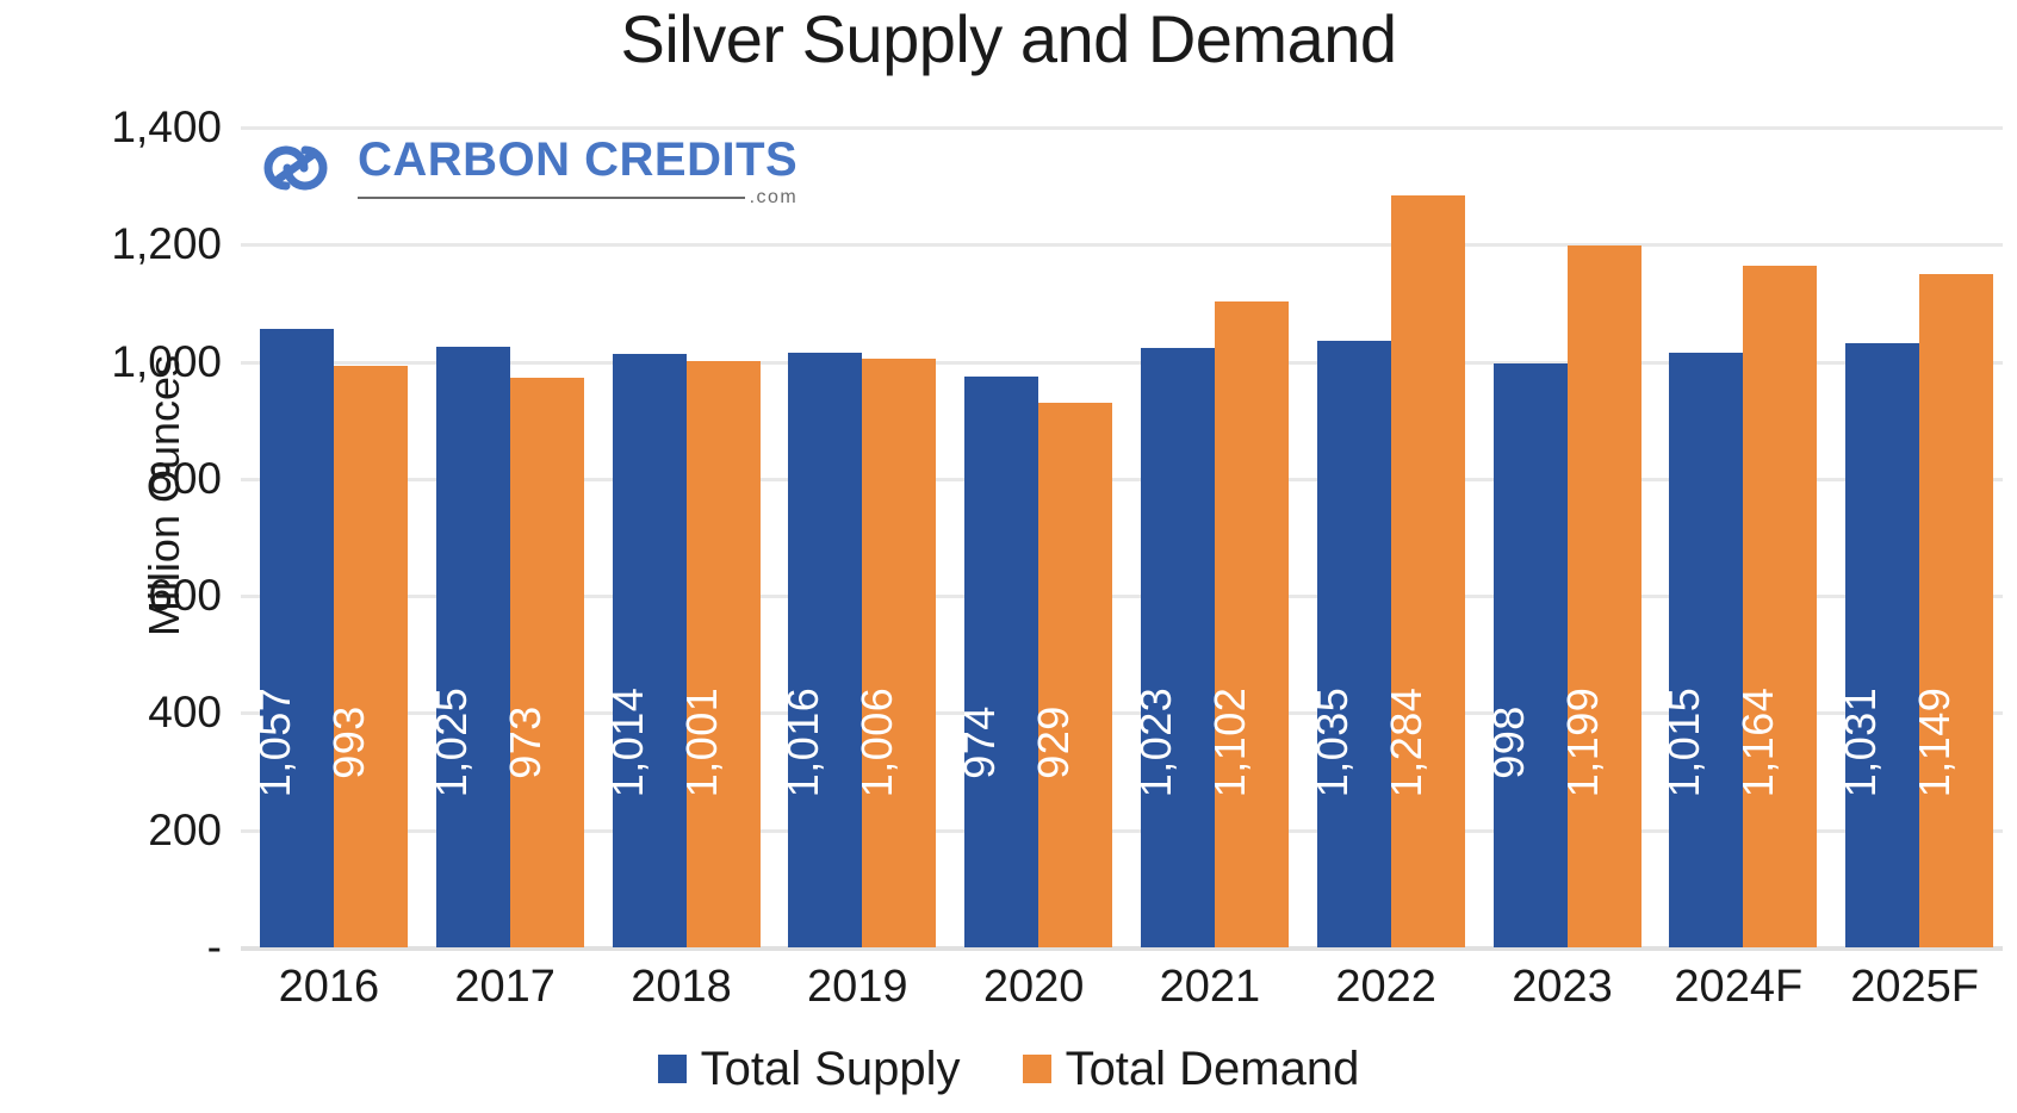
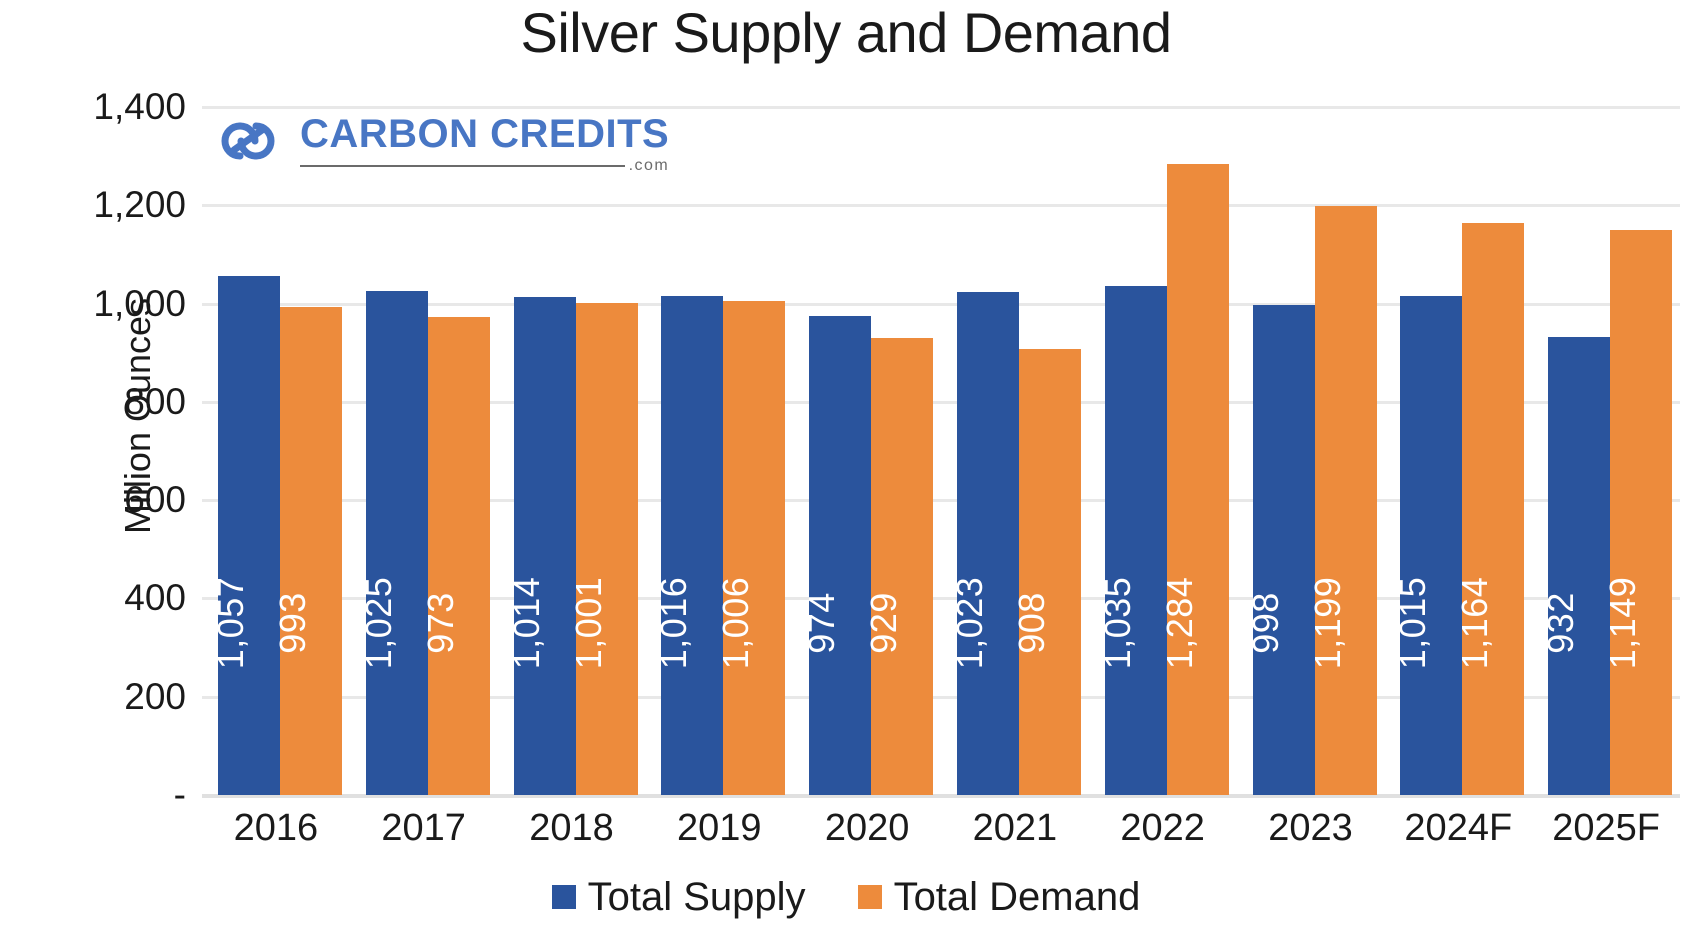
Total Demand/2021: 1,102 -> 908
Total Supply/2025F: 1,031 -> 932
